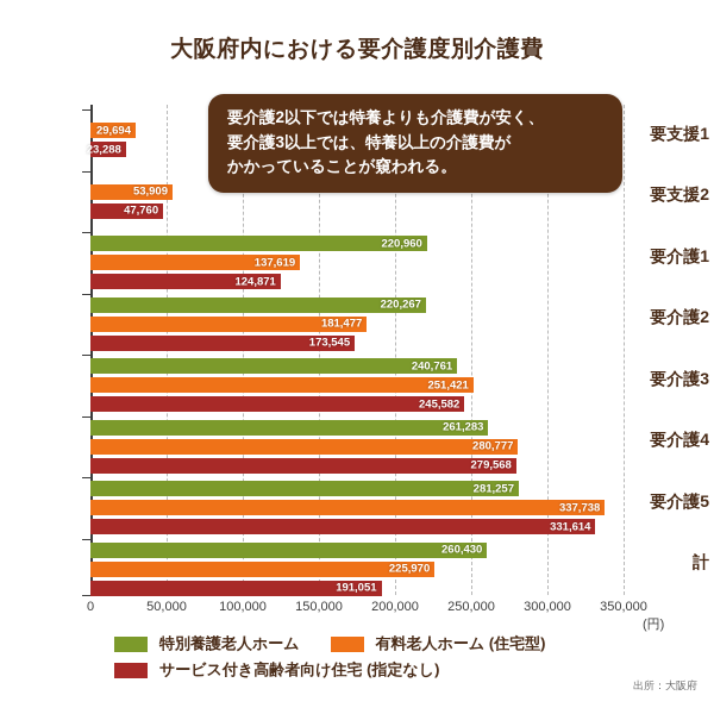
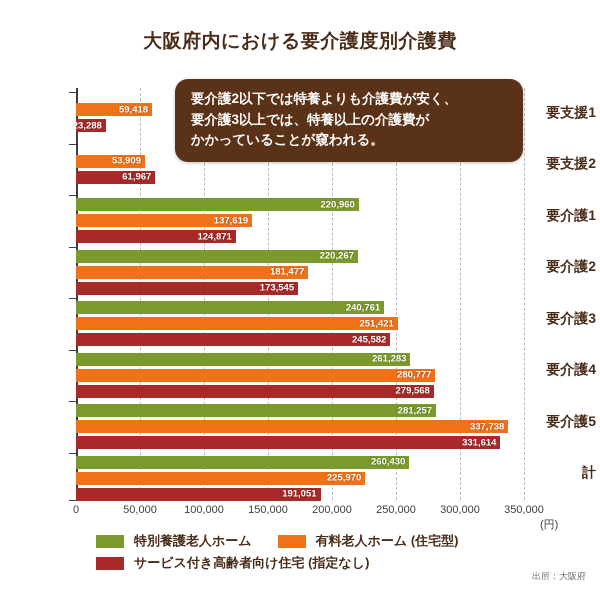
有料老人ホーム (住宅型)/要支援1: 29,694 -> 59,418
サービス付き高齢者向け住宅 (指定なし)/要支援2: 47,760 -> 61,967
